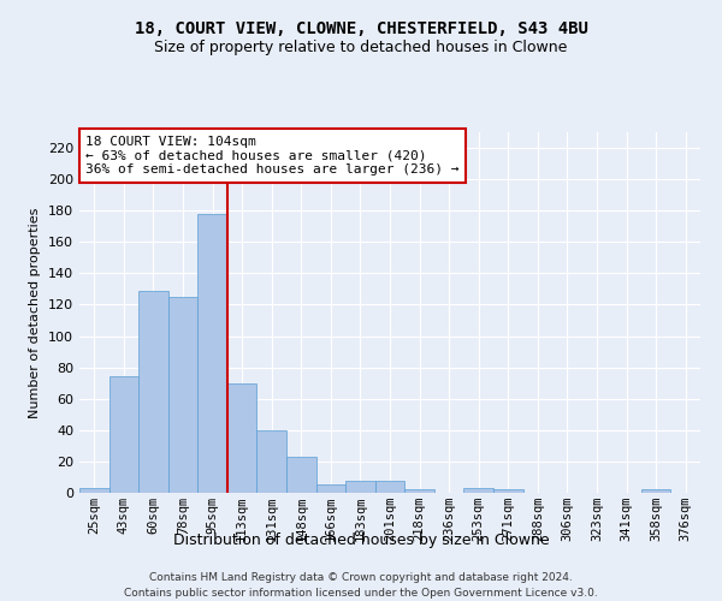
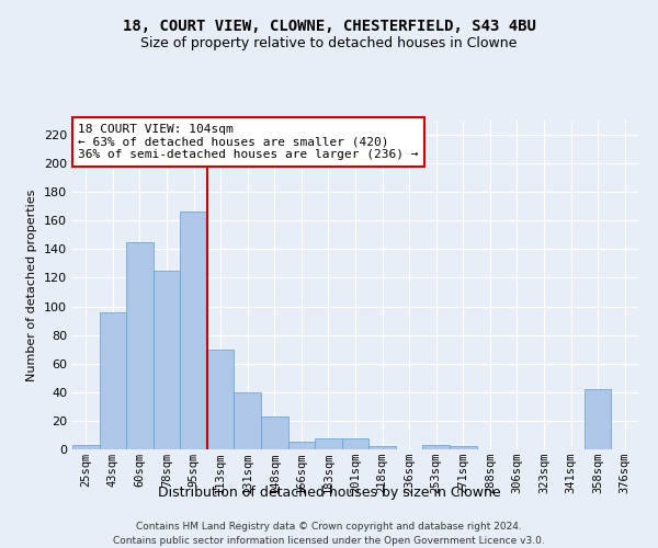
43sqm: 74 -> 96
60sqm: 129 -> 145
95sqm: 178 -> 166
358sqm: 2 -> 42
